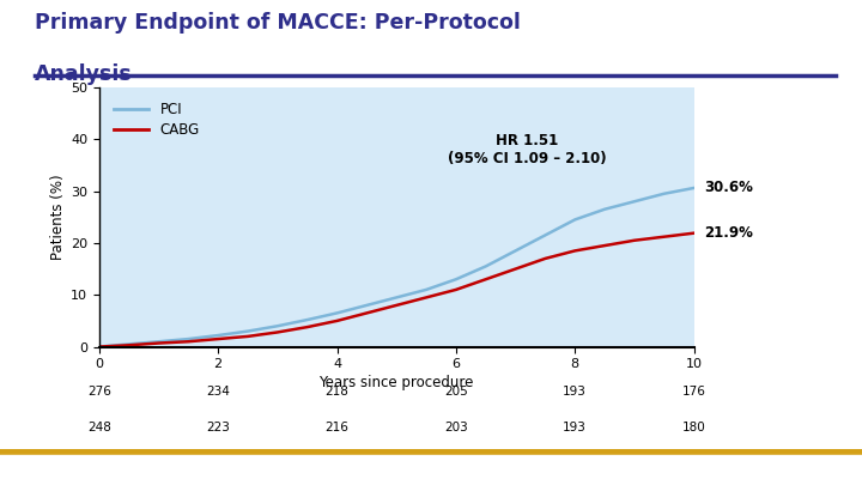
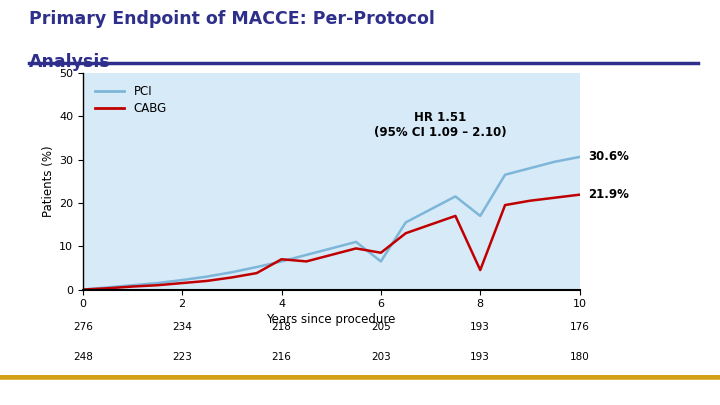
CABG/4: 5.0 -> 7.0
PCI/6: 13.0 -> 6.5
CABG/6: 11.0 -> 8.5
PCI/8: 24.5 -> 17.0
CABG/8: 18.5 -> 4.5
